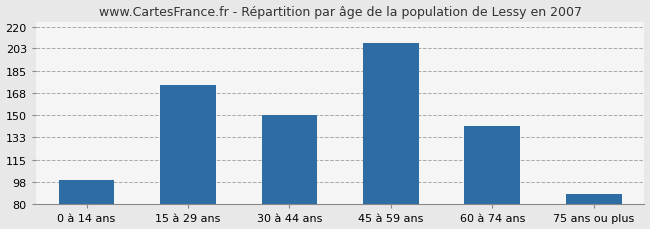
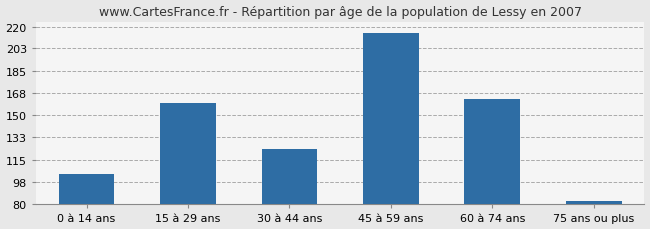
0 à 14 ans: 99 -> 104
15 à 29 ans: 174 -> 160
30 à 44 ans: 150 -> 124
45 à 59 ans: 207 -> 215
60 à 74 ans: 142 -> 163
75 ans ou plus: 88 -> 83
